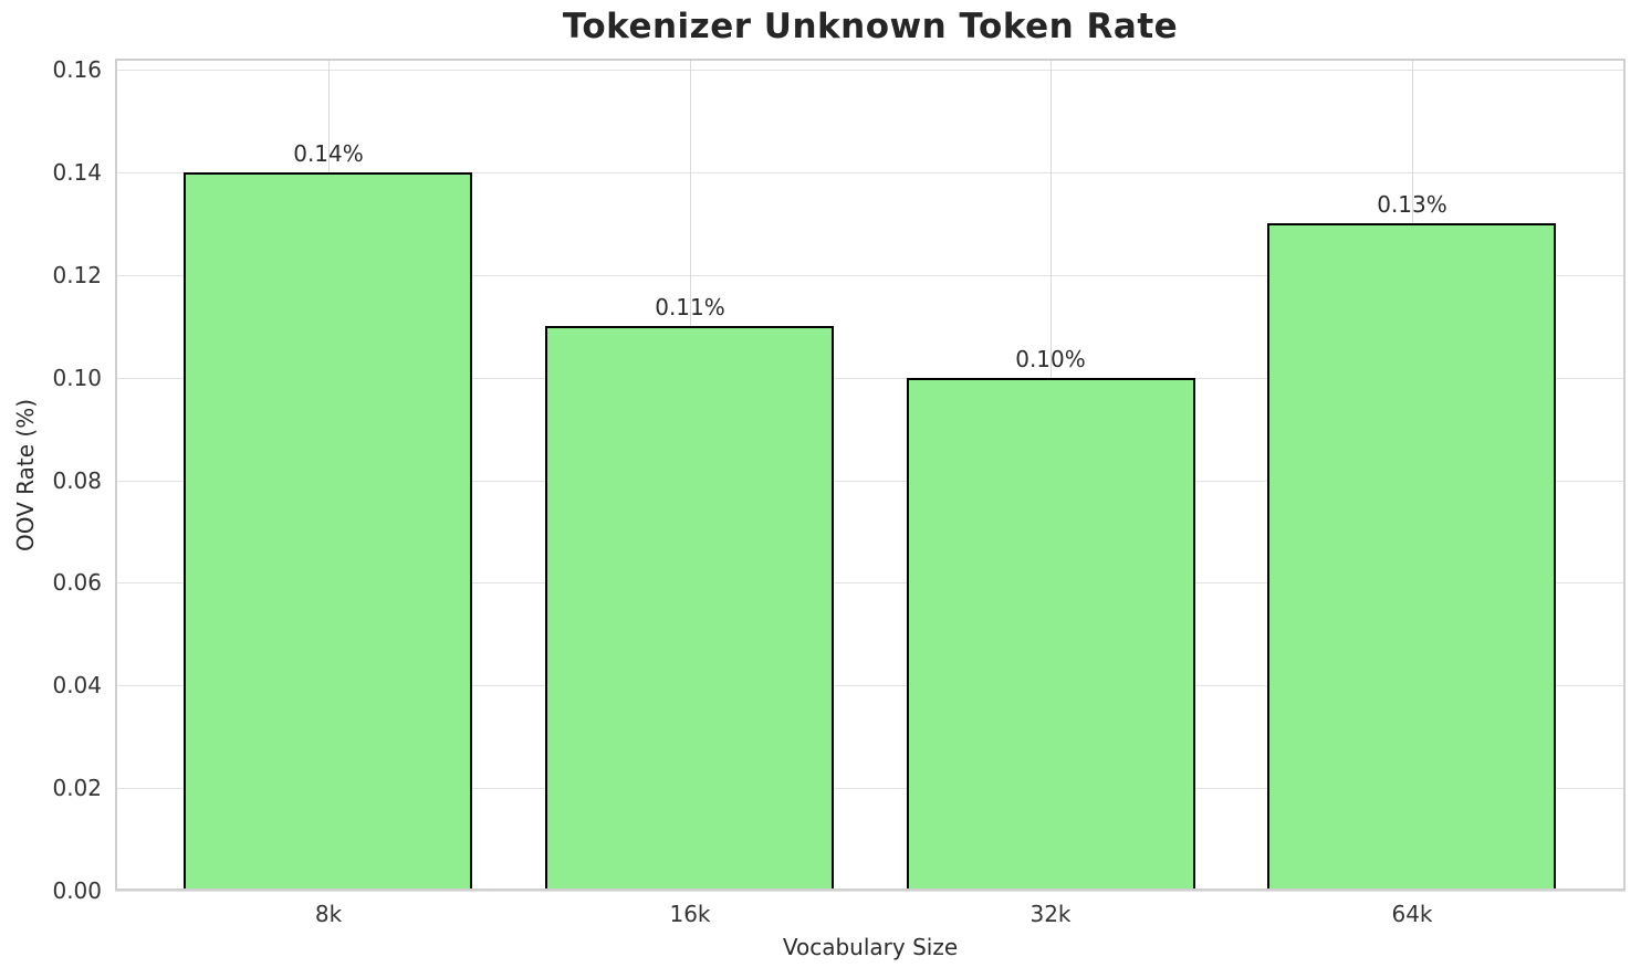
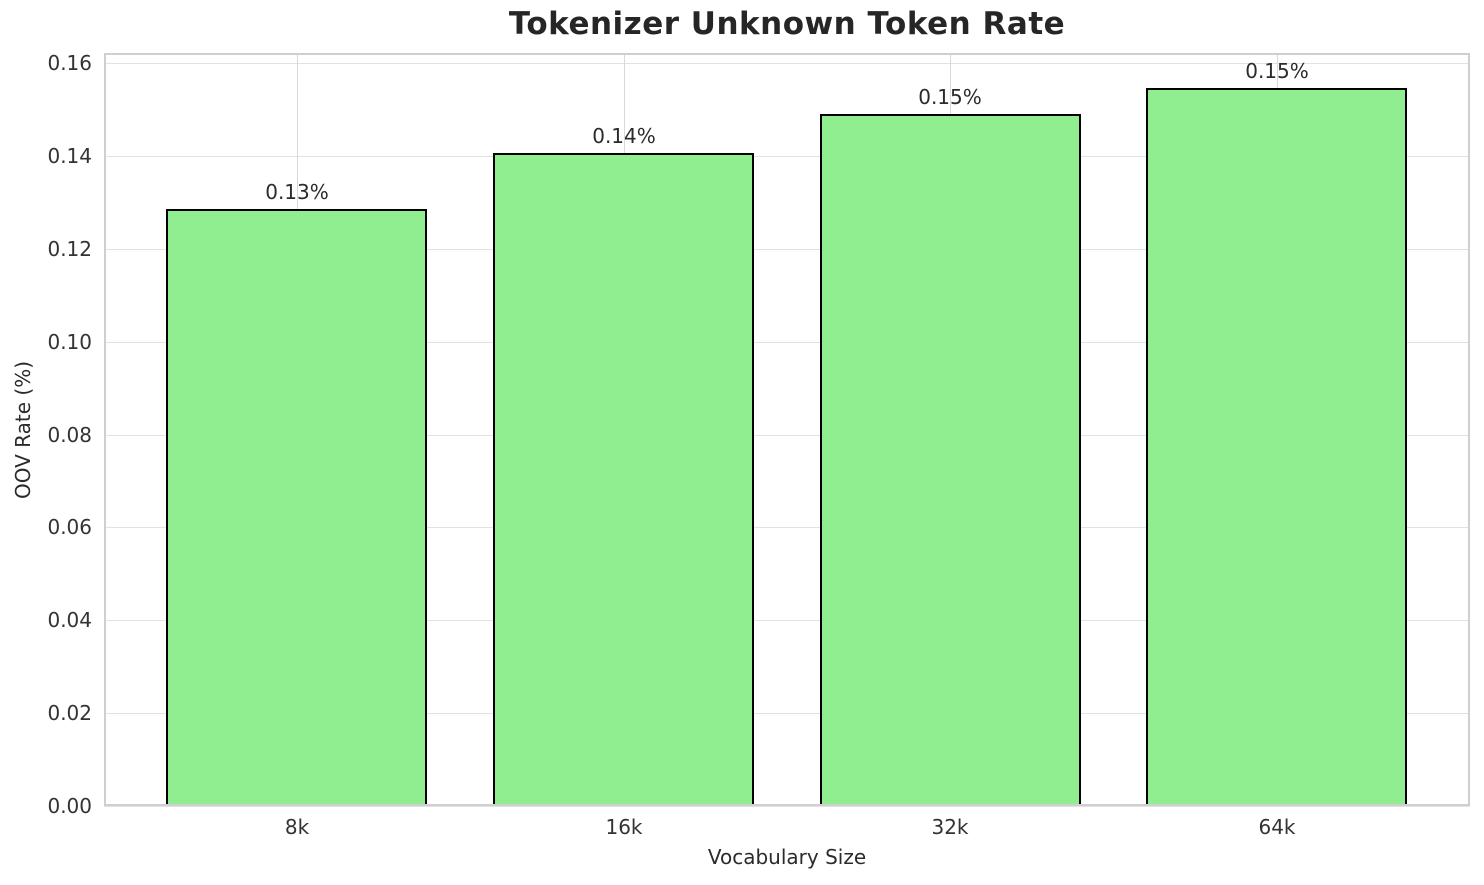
8k: 0.14% -> 0.13%
16k: 0.11% -> 0.14%
32k: 0.10% -> 0.15%
64k: 0.13% -> 0.15%
